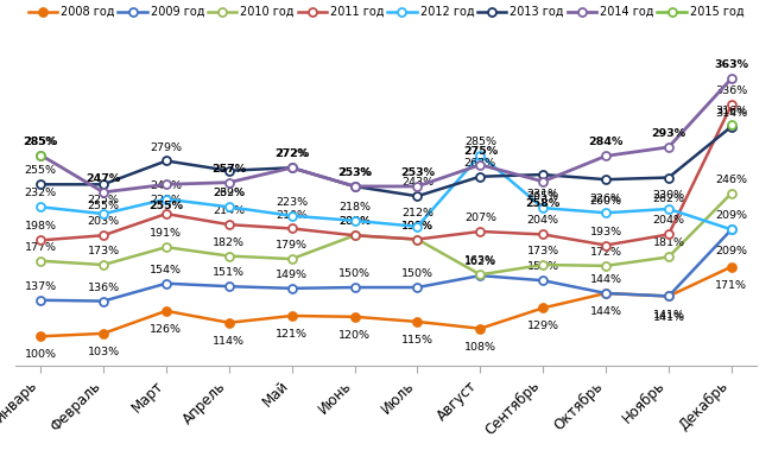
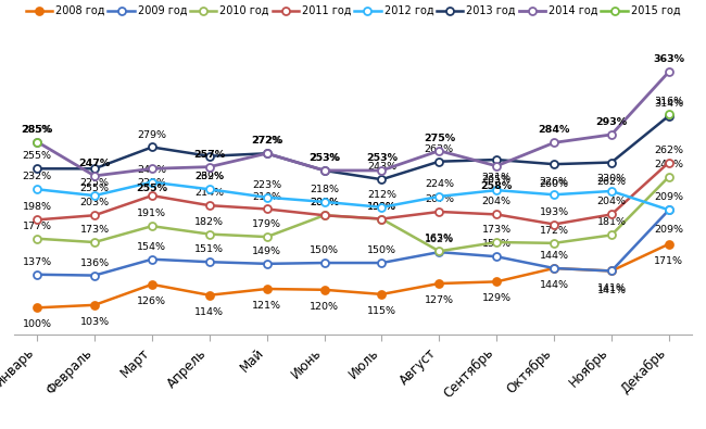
2008 год/Август: 108% -> 127%
2012 год/Август: 285% -> 224%
2011 год/Декабрь: 336% -> 262%
